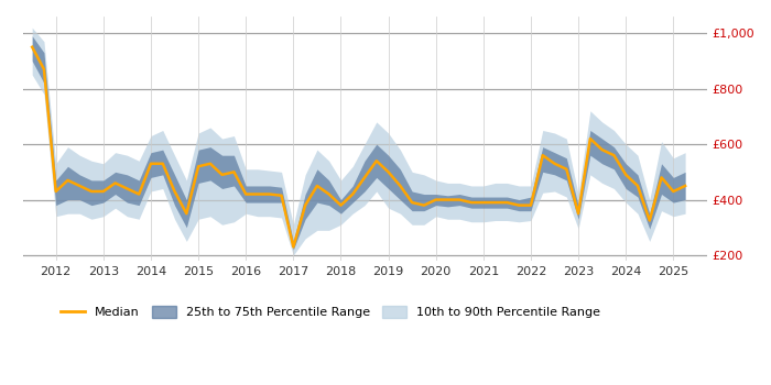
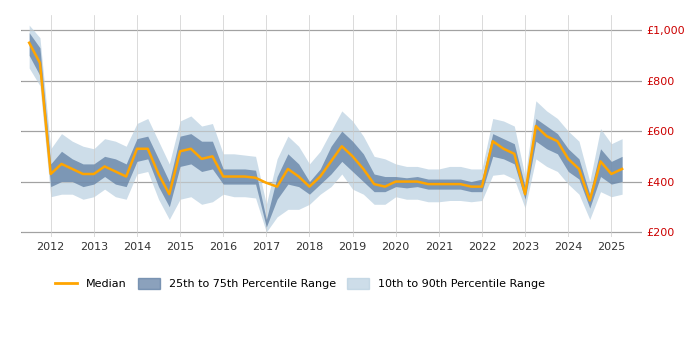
Median/2017: £230 -> £395
